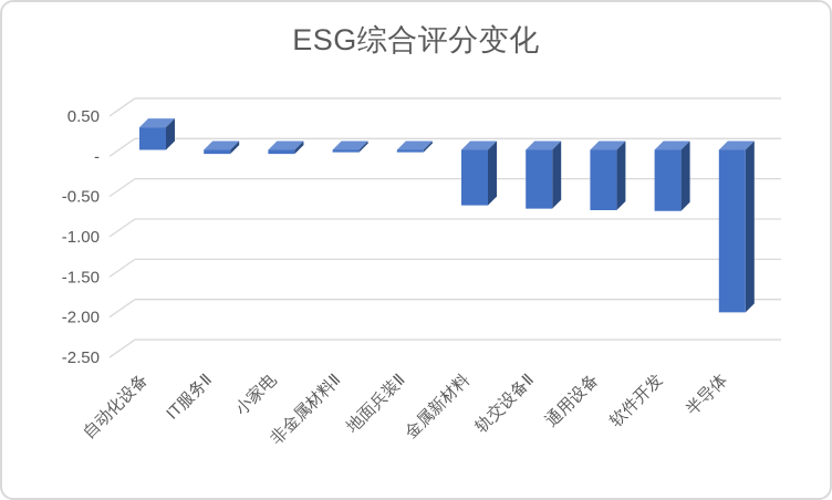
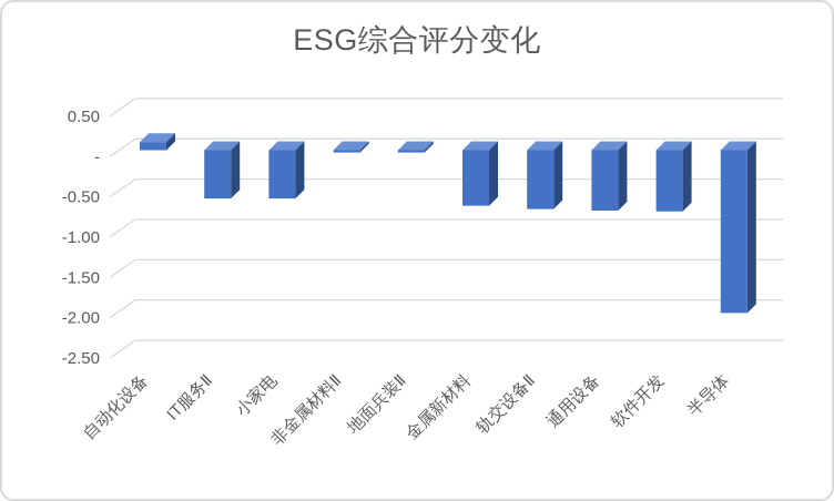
自动化设备: 0.3 -> 0.1
IT服务Ⅱ: -0.1 -> -0.6
小家电: -0.1 -> -0.6
